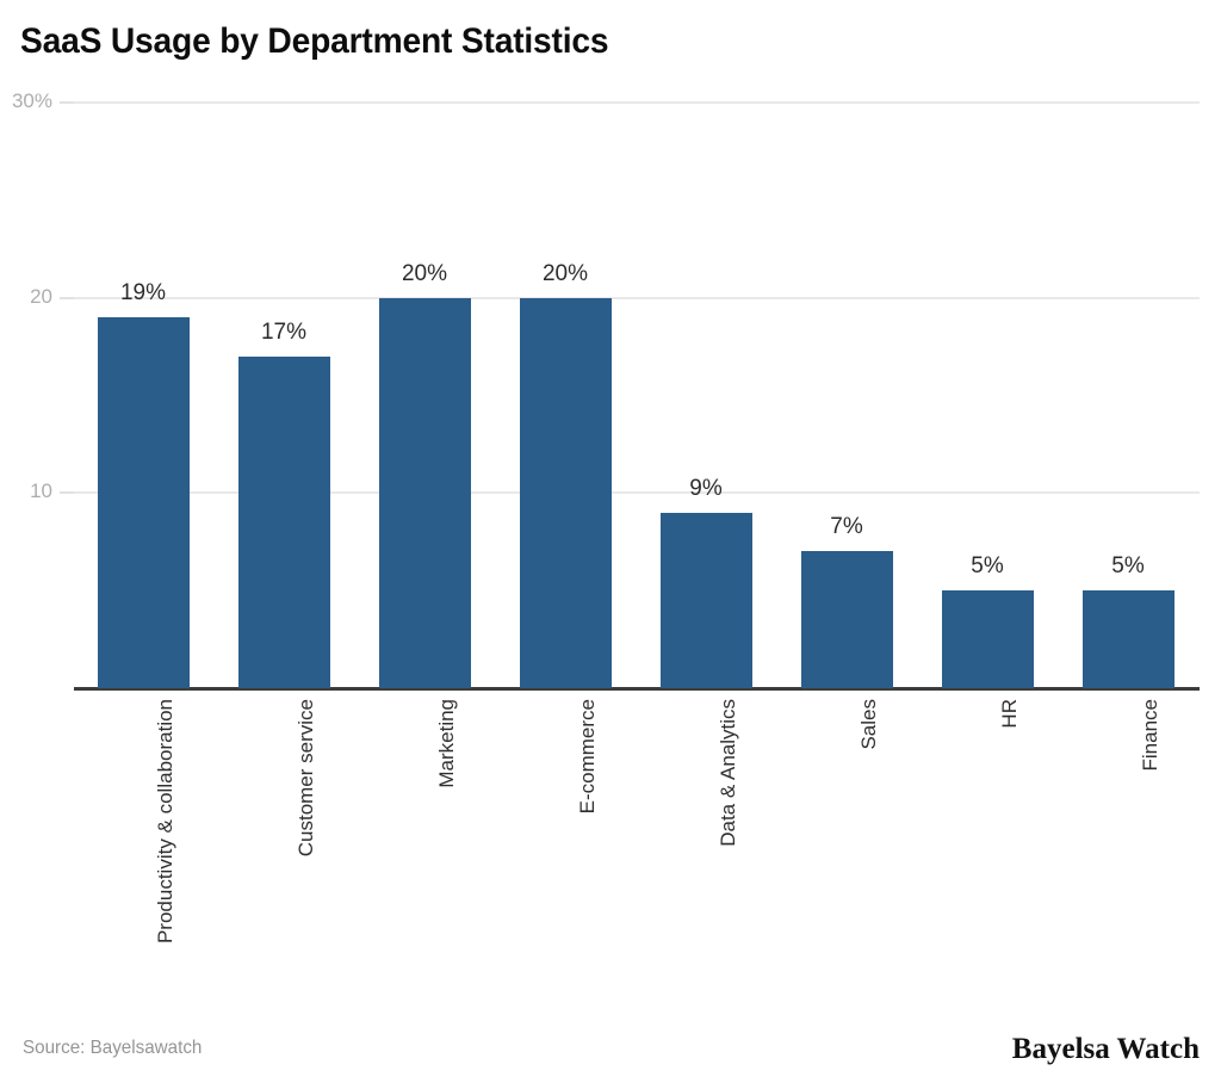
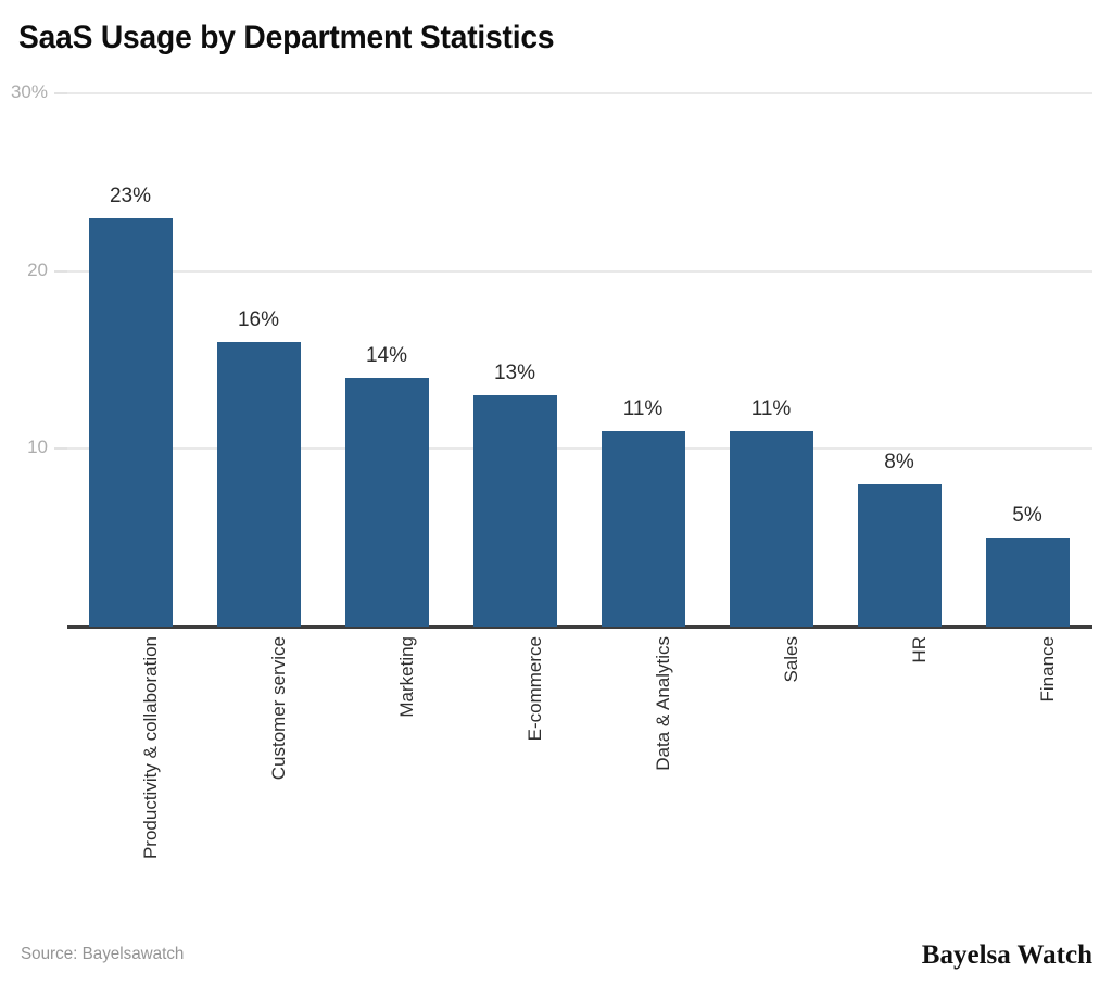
Productivity & collaboration: 19% -> 23%
Customer service: 17% -> 16%
Marketing: 20% -> 14%
E-commerce: 20% -> 13%
Data & Analytics: 9% -> 11%
Sales: 7% -> 11%
HR: 5% -> 8%
